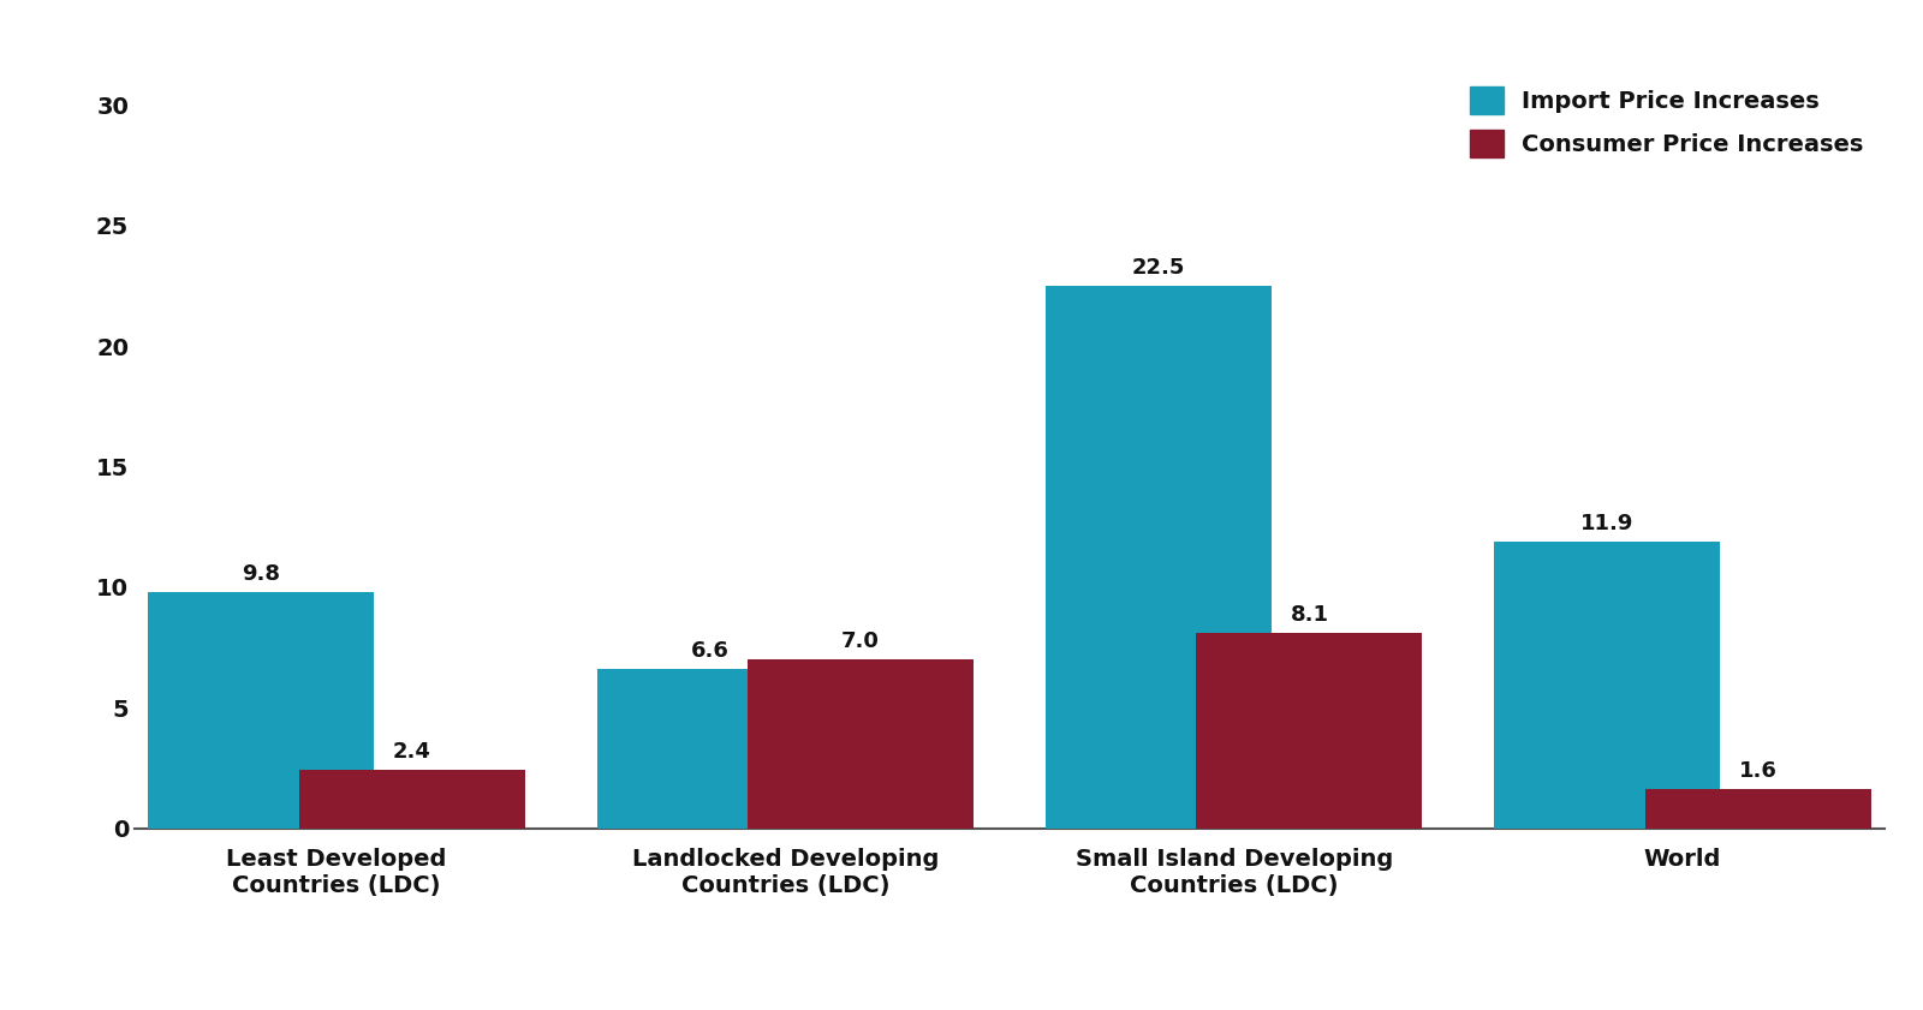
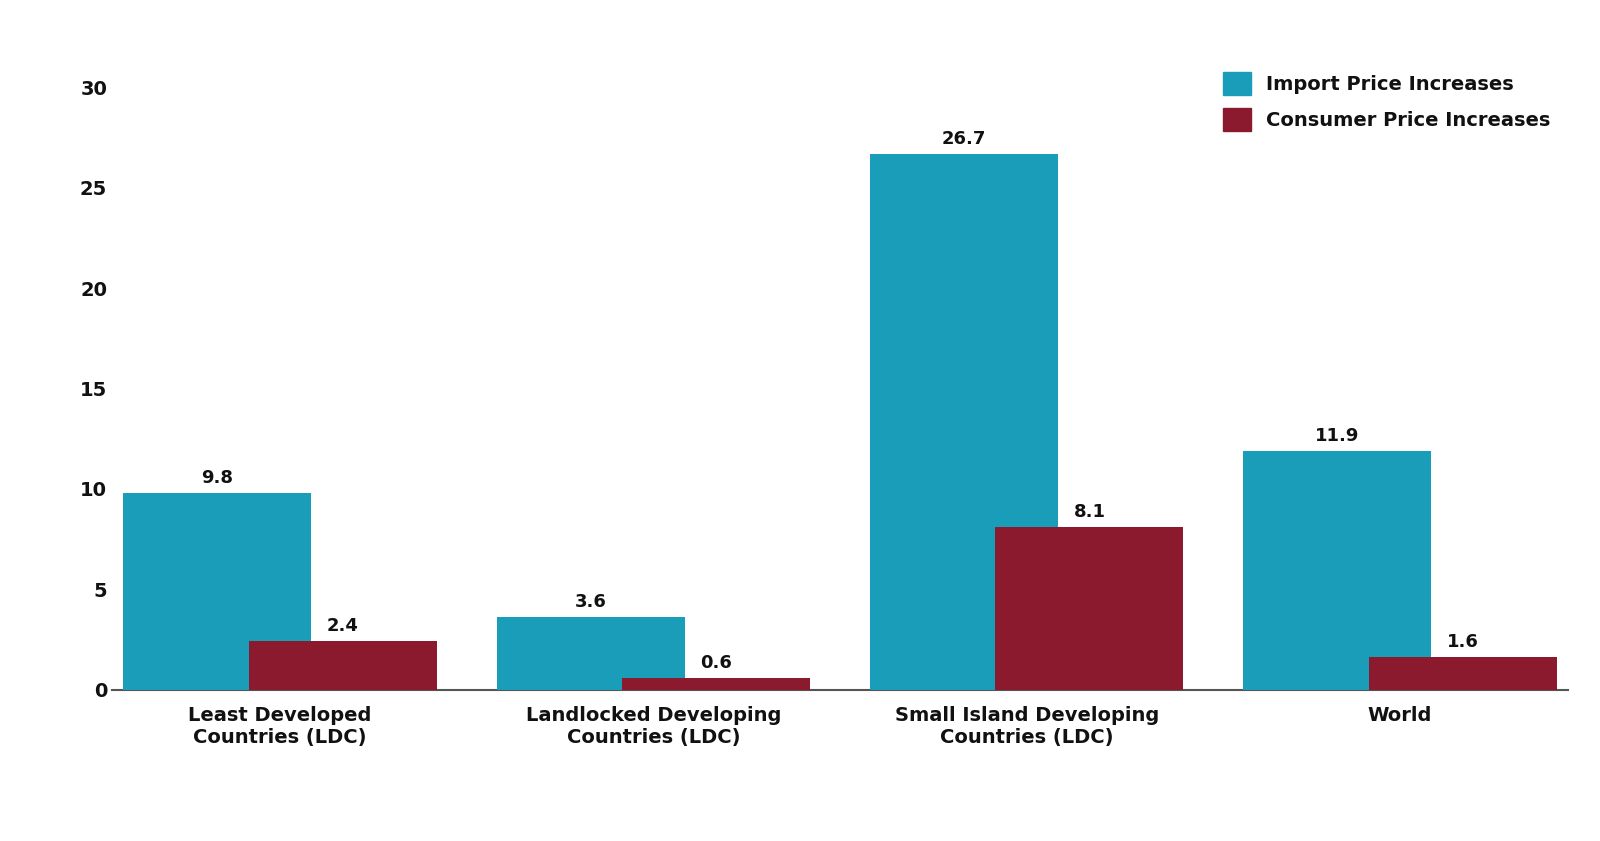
Import Price Increases/Landlocked Developing Countries (LDC): 6.6 -> 3.6
Consumer Price Increases/Landlocked Developing Countries (LDC): 7.0 -> 0.6
Import Price Increases/Small Island Developing Countries (LDC): 22.5 -> 26.7
